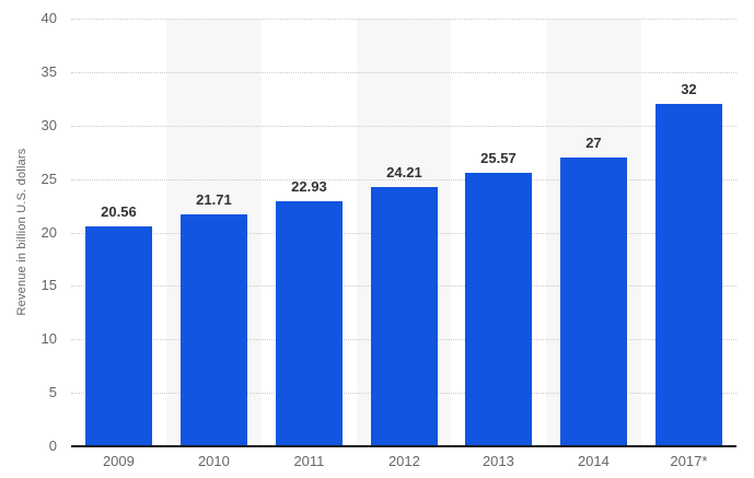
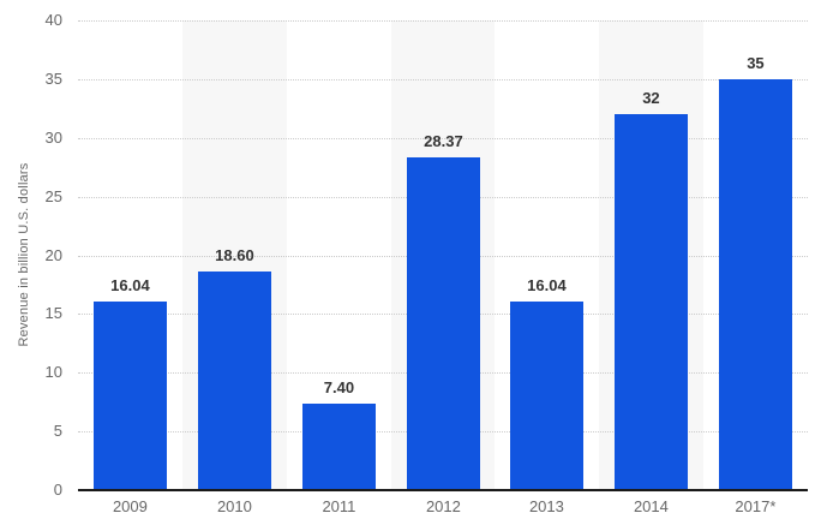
2009: 20.56 -> 16.04
2010: 21.71 -> 18.60
2011: 22.93 -> 7.40
2012: 24.21 -> 28.37
2013: 25.57 -> 16.04
2014: 27 -> 32
2017*: 32 -> 35
